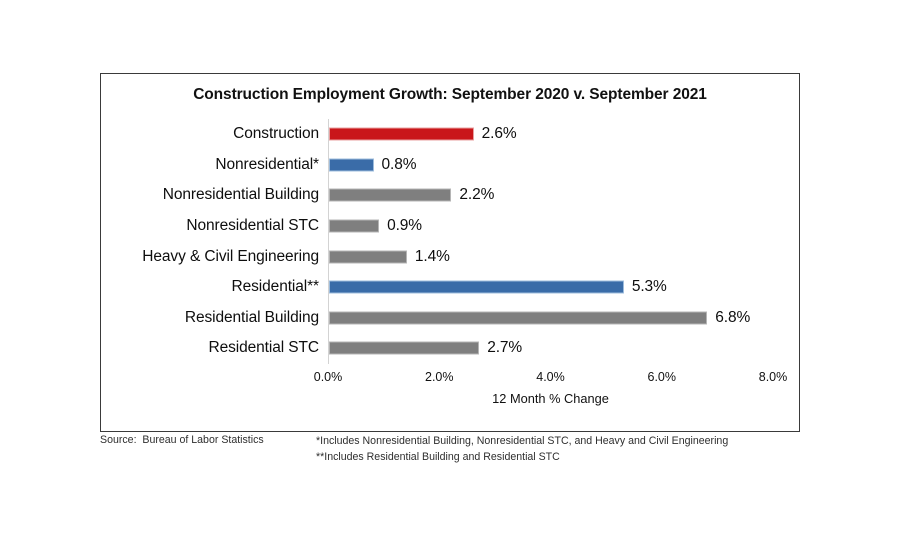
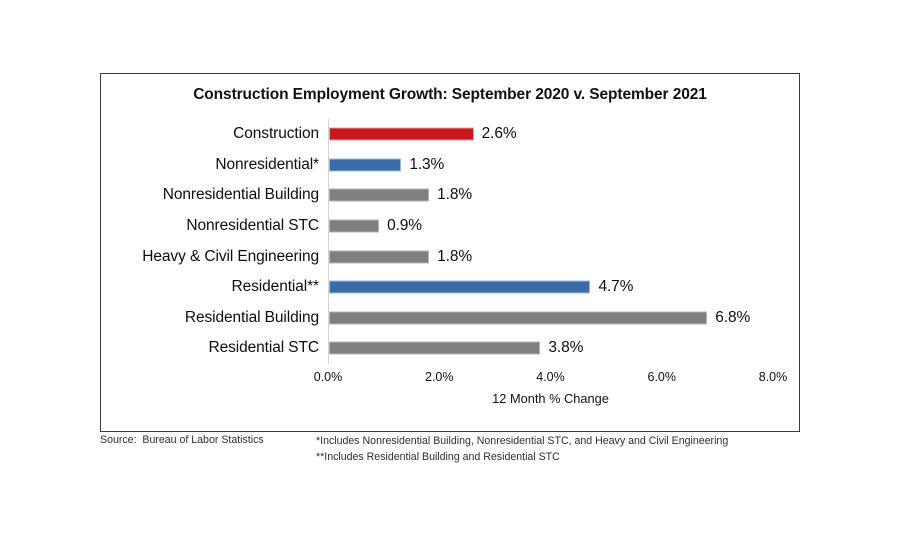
Nonresidential*: 0.8% -> 1.3%
Nonresidential Building: 2.2% -> 1.8%
Heavy & Civil Engineering: 1.4% -> 1.8%
Residential**: 5.3% -> 4.7%
Residential STC: 2.7% -> 3.8%
